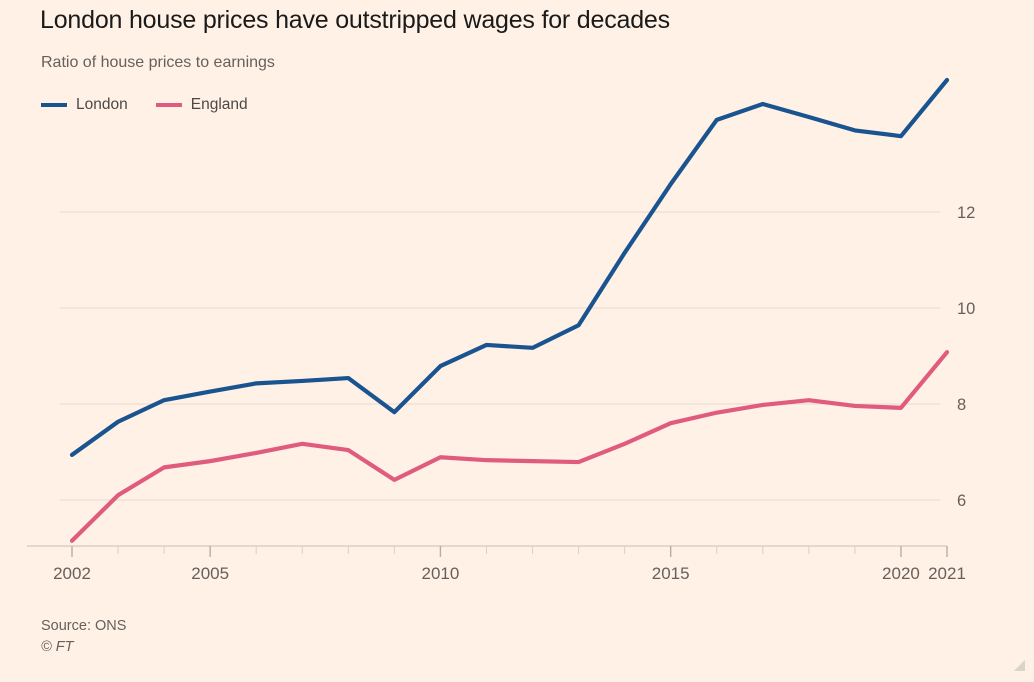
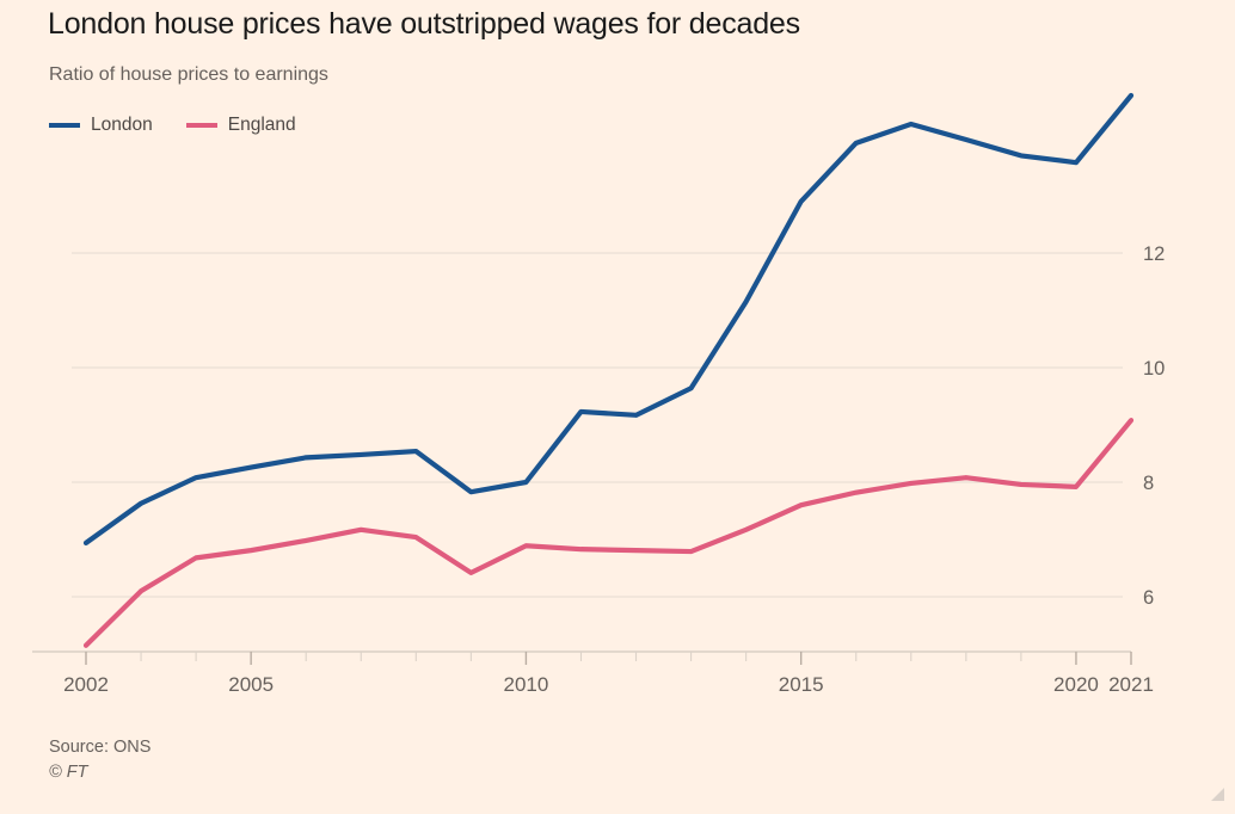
London/2010: 8.8 -> 8.0
London/2015: 12.6 -> 12.9
